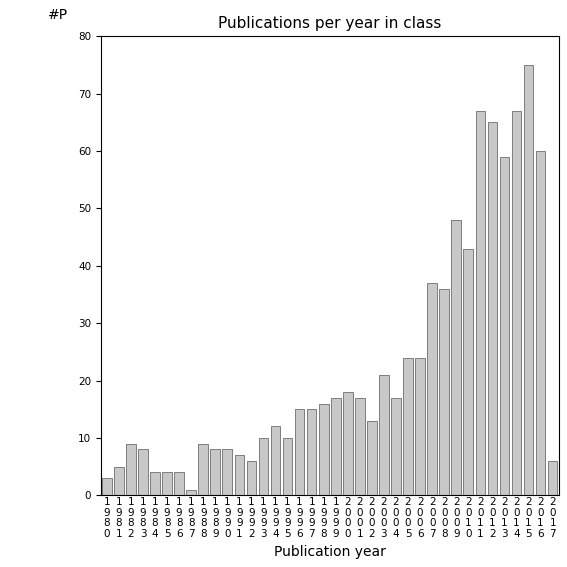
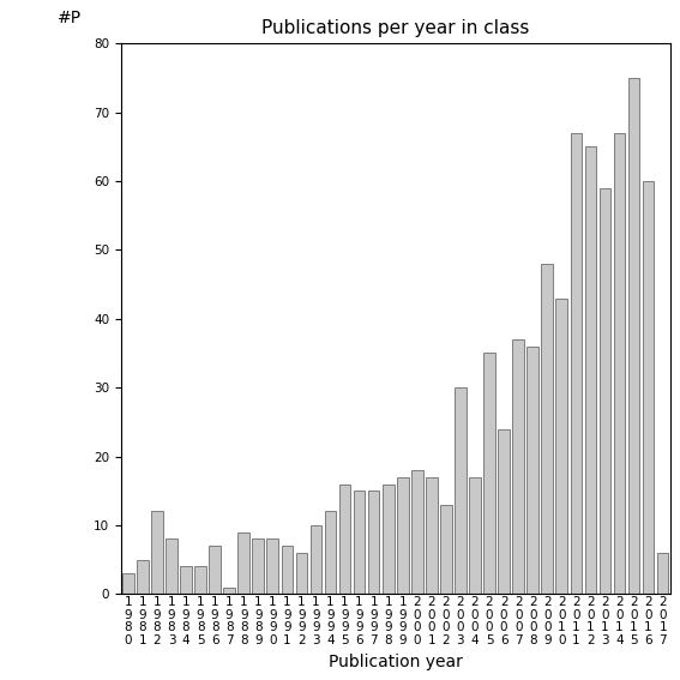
1 9 8 2: 9 -> 12
1 9 8 6: 4 -> 7
1 9 9 5: 10 -> 16
2 0 0 3: 21 -> 30
2 0 0 5: 24 -> 35
